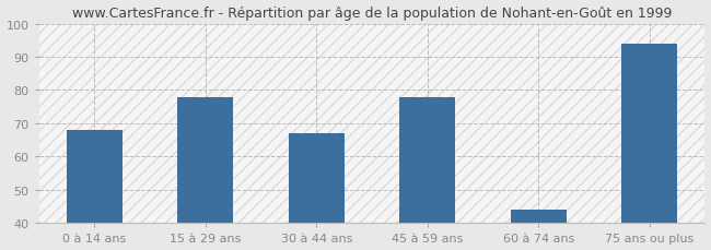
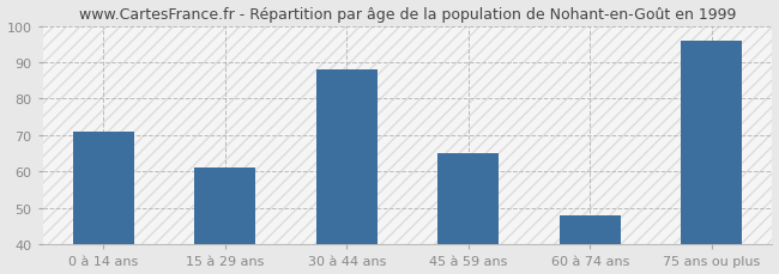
0 à 14 ans: 68 -> 71
15 à 29 ans: 78 -> 61
30 à 44 ans: 67 -> 88
45 à 59 ans: 78 -> 65
60 à 74 ans: 44 -> 48
75 ans ou plus: 94 -> 96
